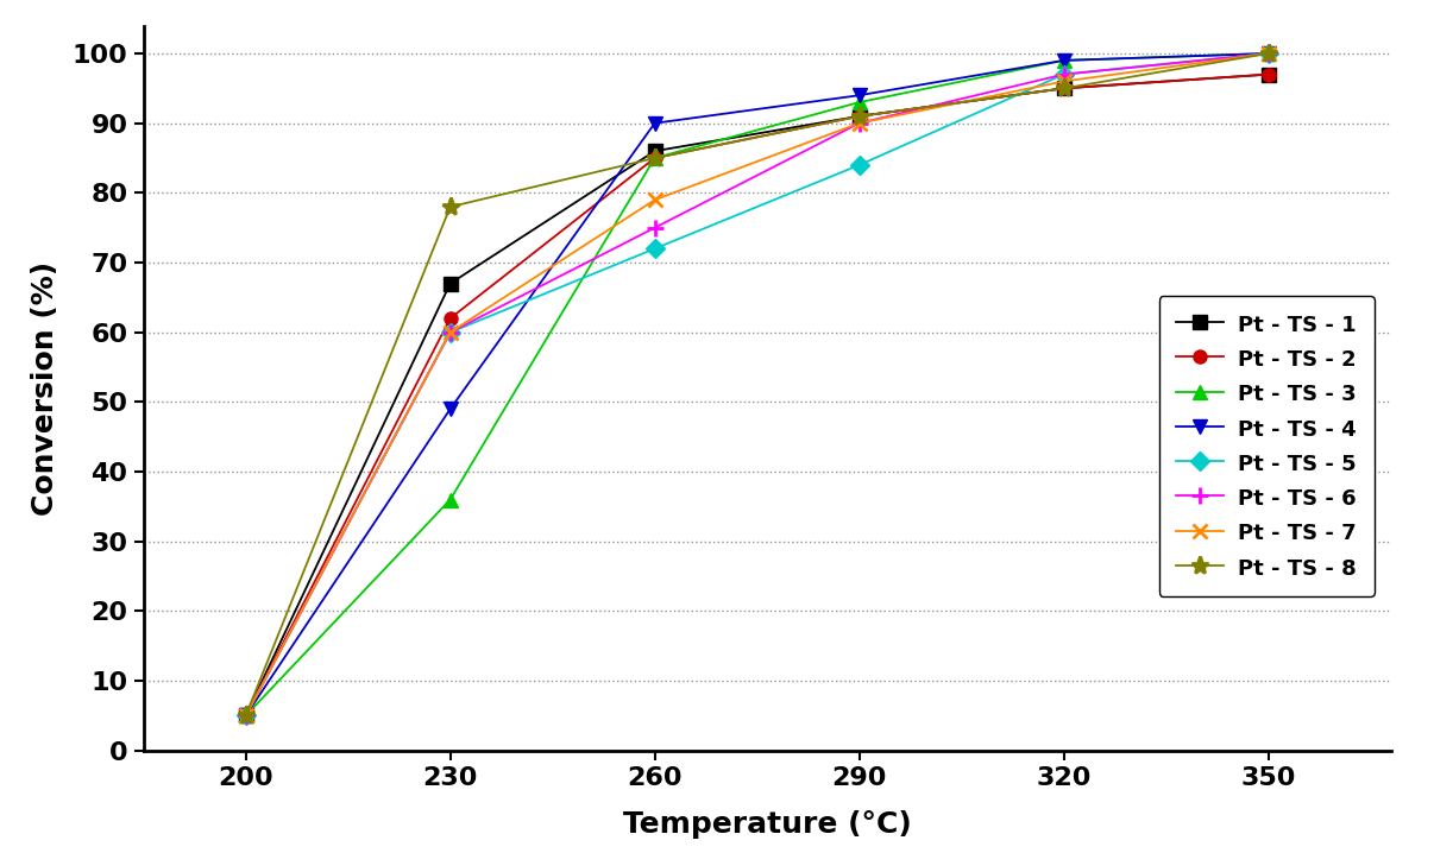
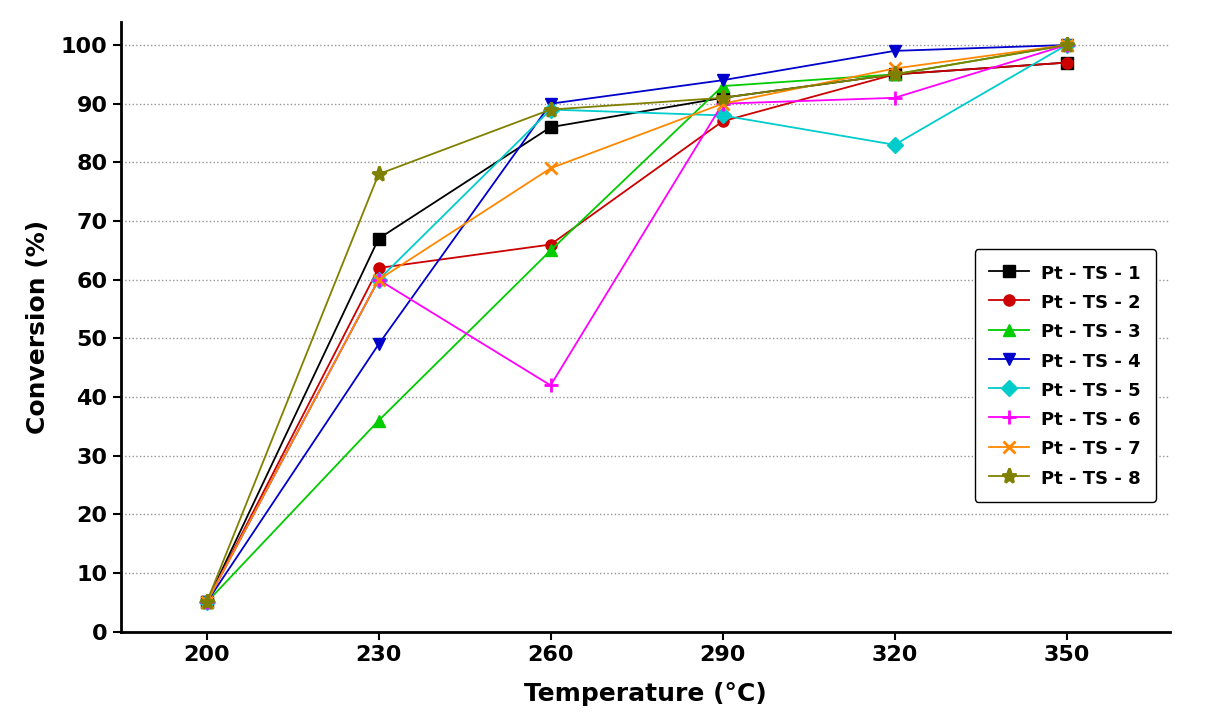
Pt - TS - 2/260: 85 -> 66
Pt - TS - 3/260: 85 -> 65
Pt - TS - 5/260: 72 -> 89
Pt - TS - 6/260: 75 -> 42
Pt - TS - 8/260: 85 -> 89
Pt - TS - 2/290: 91 -> 87
Pt - TS - 5/290: 84 -> 88
Pt - TS - 3/320: 99 -> 95
Pt - TS - 5/320: 97 -> 83
Pt - TS - 6/320: 97 -> 91
